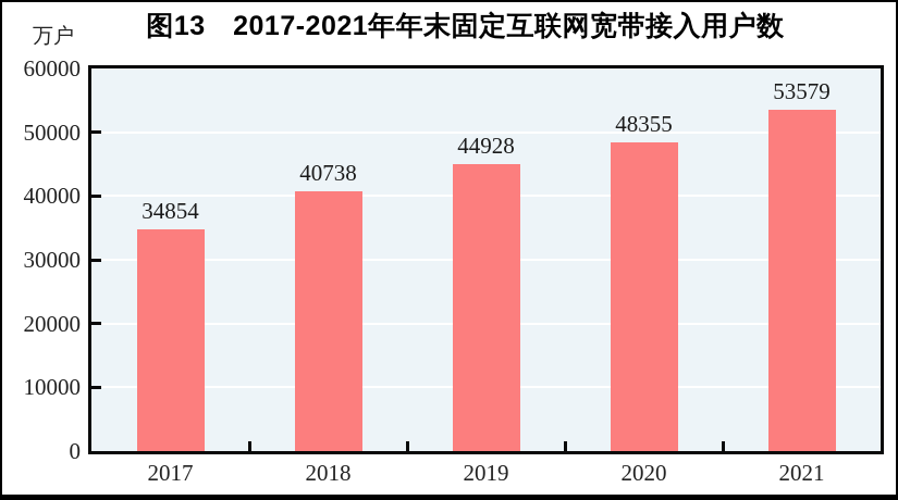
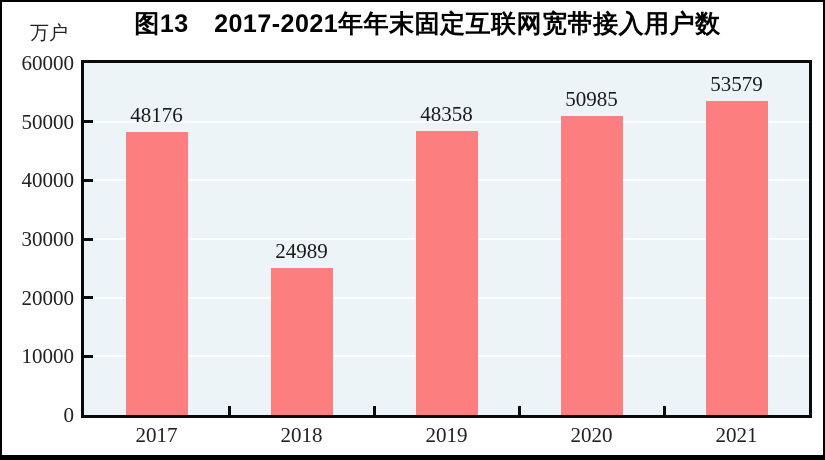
2017: 34854 -> 48176
2018: 40738 -> 24989
2019: 44928 -> 48358
2020: 48355 -> 50985
